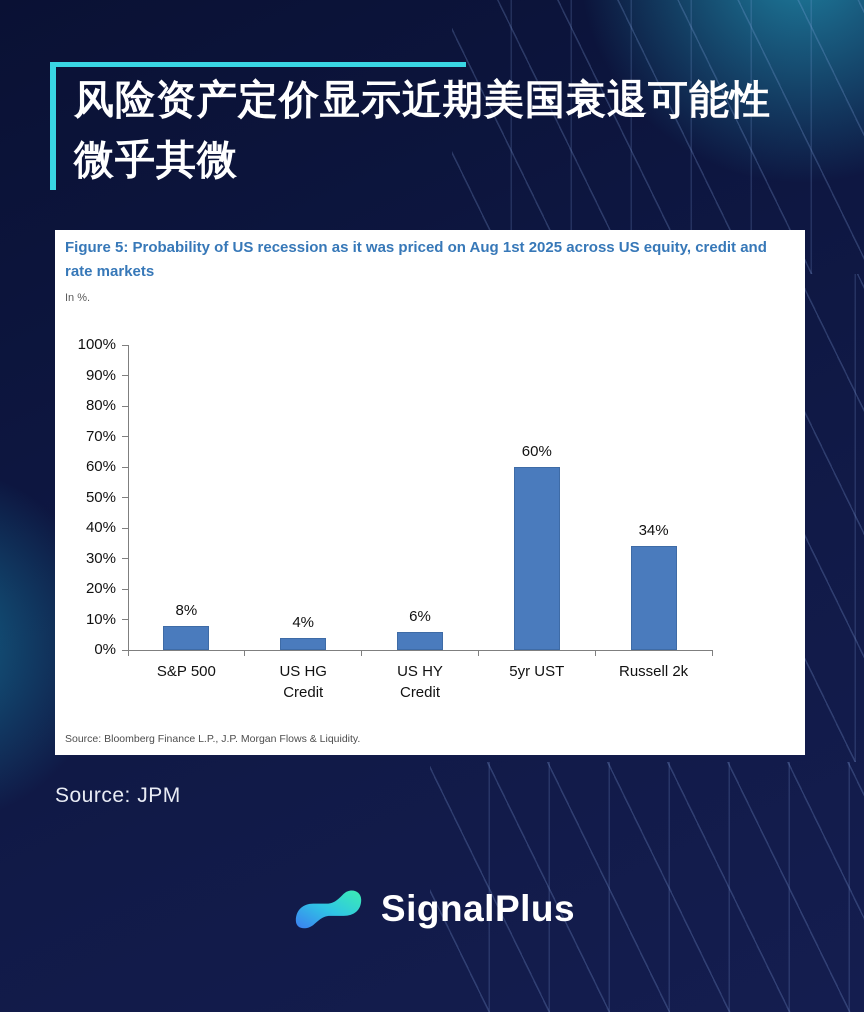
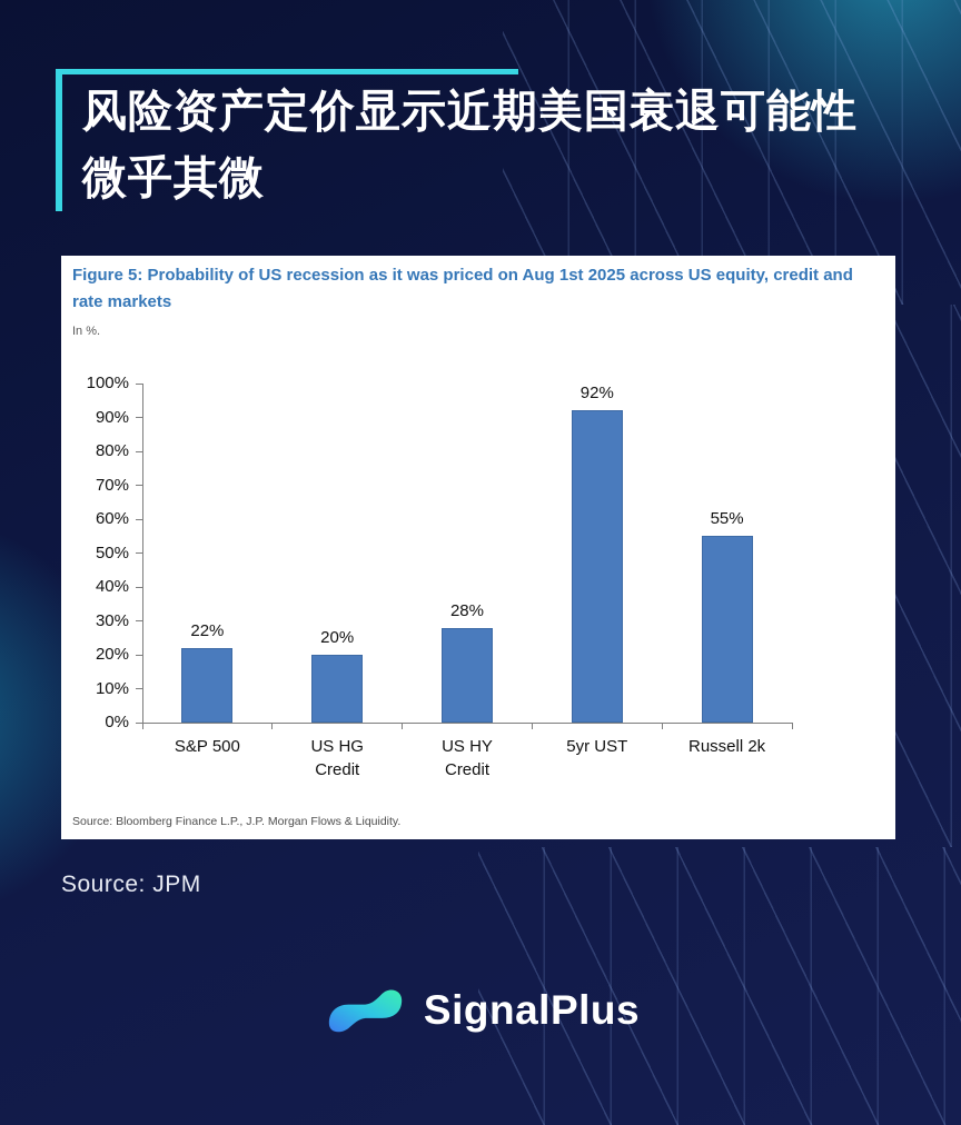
S&P 500: 8% -> 22%
US HG Credit: 4% -> 20%
US HY Credit: 6% -> 28%
5yr UST: 60% -> 92%
Russell 2k: 34% -> 55%
